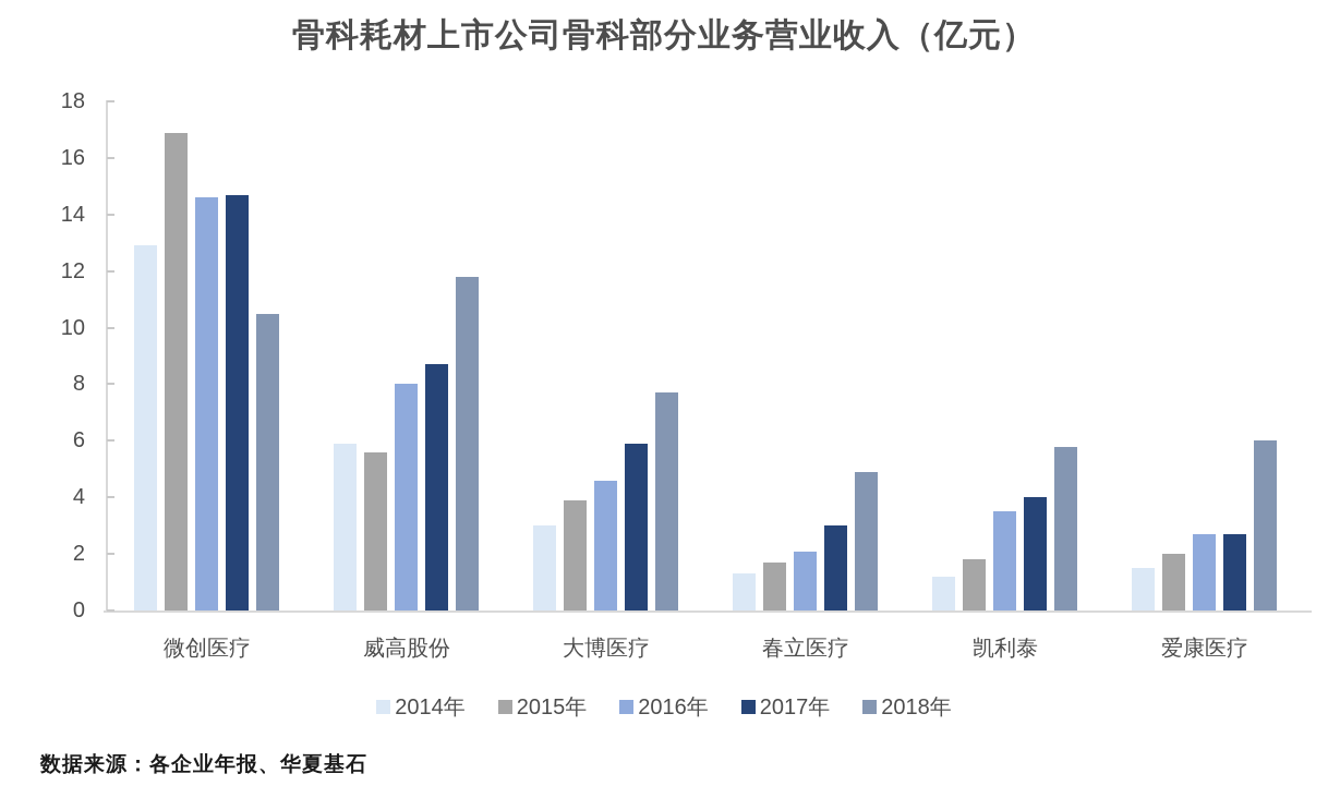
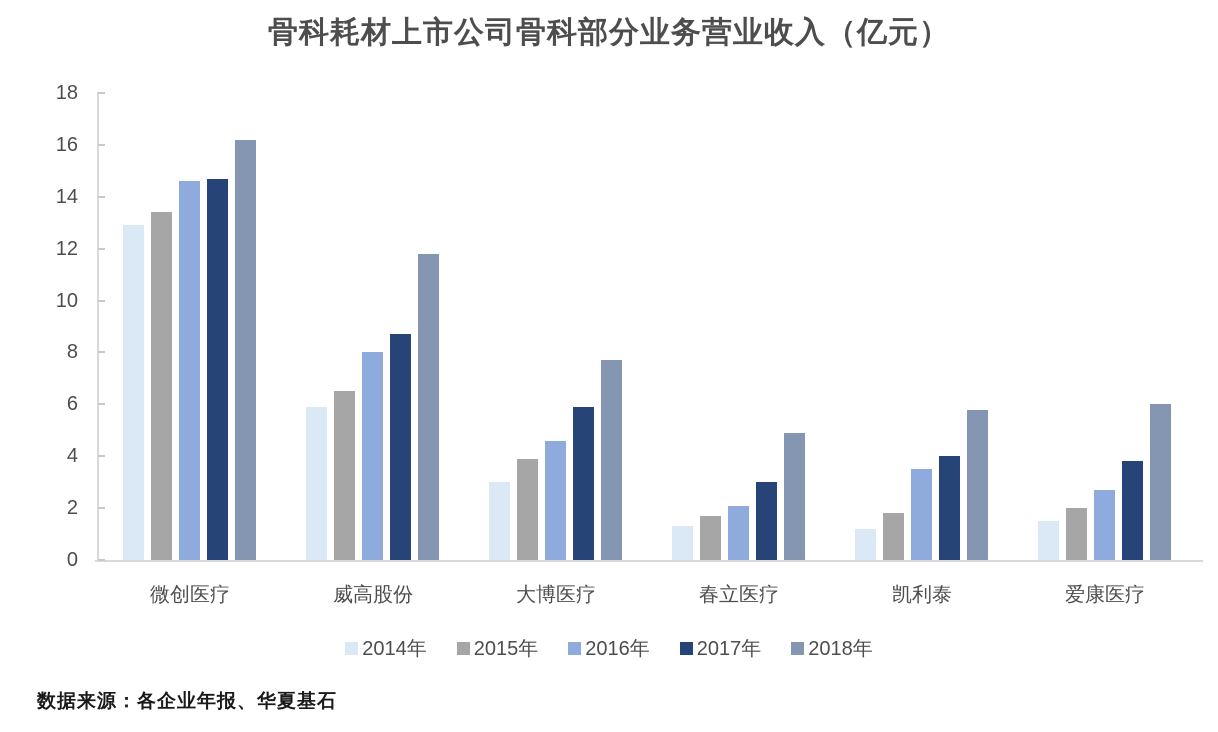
2015年/微创医疗: 16.9 -> 13.4
2018年/微创医疗: 10.5 -> 16.2
2015年/威高股份: 5.6 -> 6.5
2017年/爱康医疗: 2.7 -> 3.8
